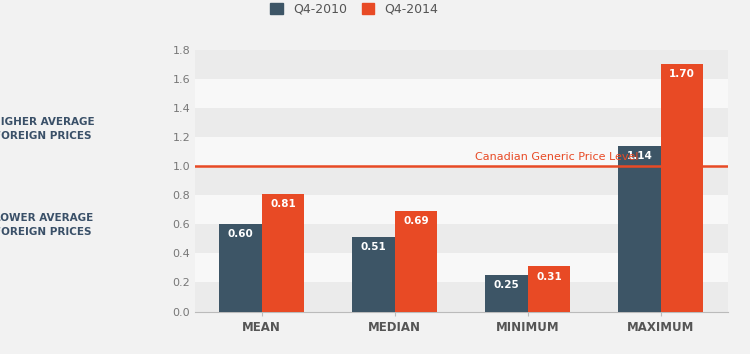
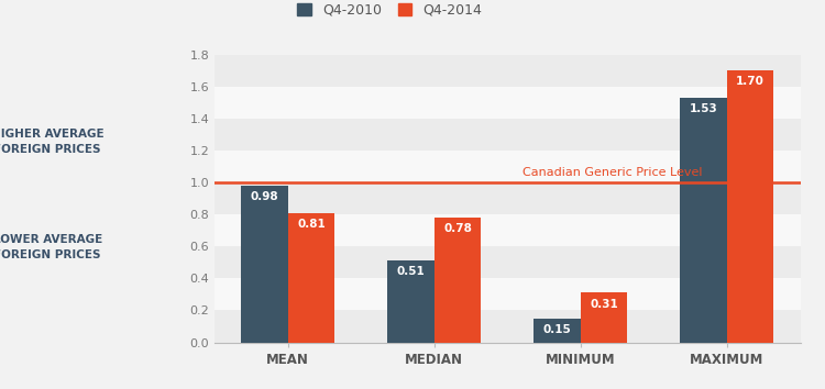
Q4-2010/MEAN: 0.60 -> 0.98
Q4-2014/MEDIAN: 0.69 -> 0.78
Q4-2010/MINIMUM: 0.25 -> 0.15
Q4-2010/MAXIMUM: 1.14 -> 1.53
